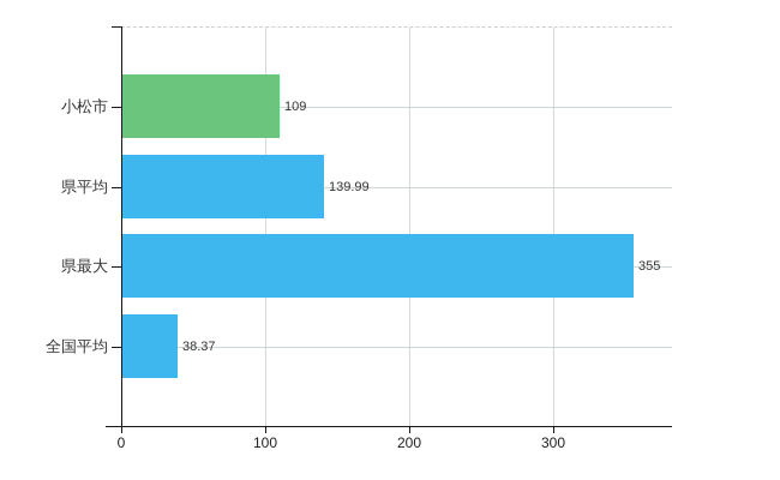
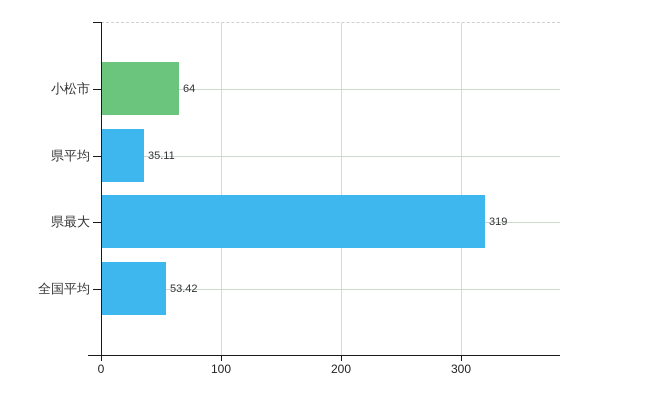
小松市: 109 -> 64
県平均: 139.99 -> 35.11
県最大: 355 -> 319
全国平均: 38.37 -> 53.42
